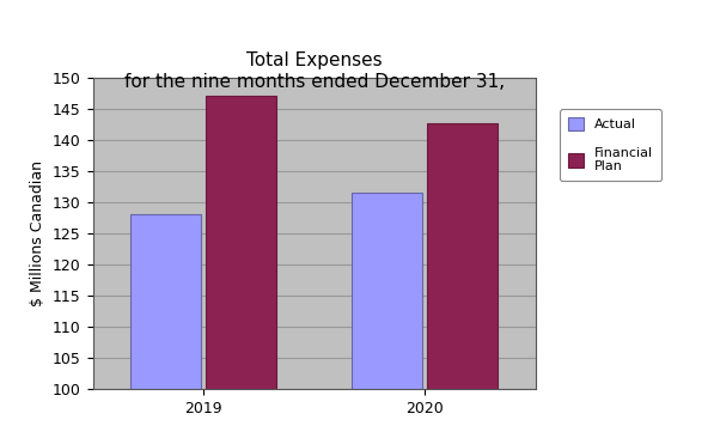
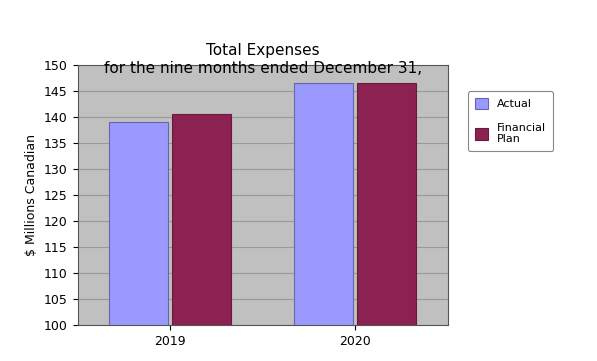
Actual/2019: 128.0 -> 139.0
Financial Plan/2019: 147.2 -> 140.5
Actual/2020: 131.6 -> 146.5
Financial Plan/2020: 142.6 -> 146.5
